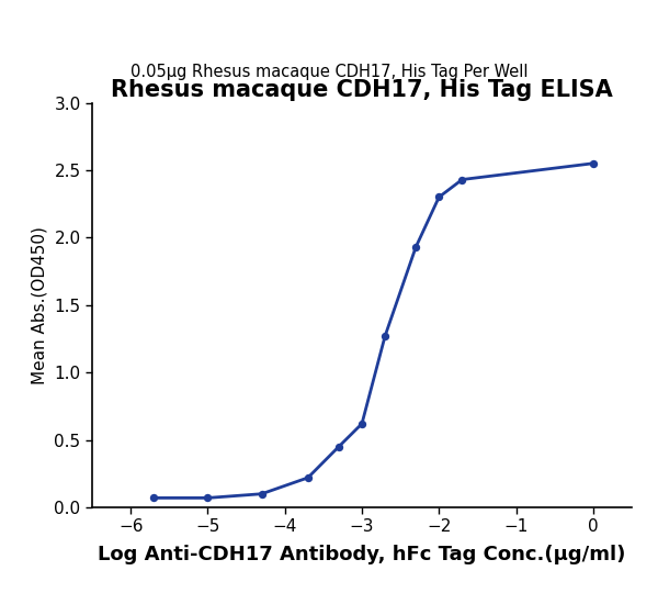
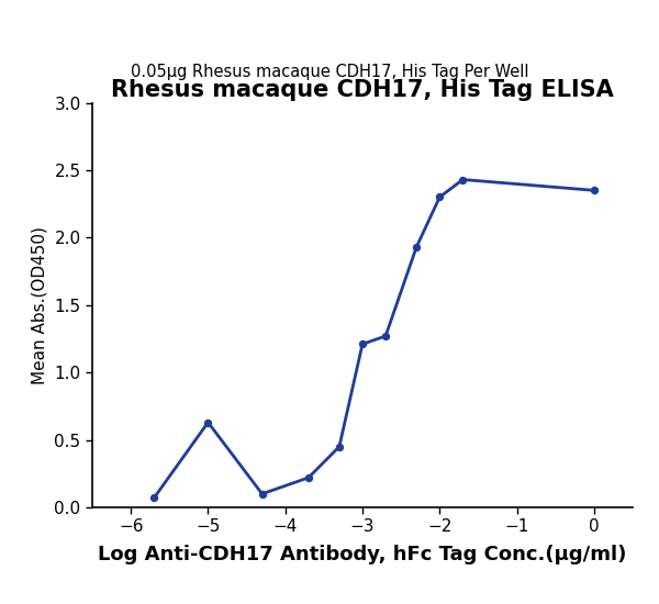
−5: 0.07 -> 0.63
−3: 0.62 -> 1.21
0: 2.55 -> 2.35
